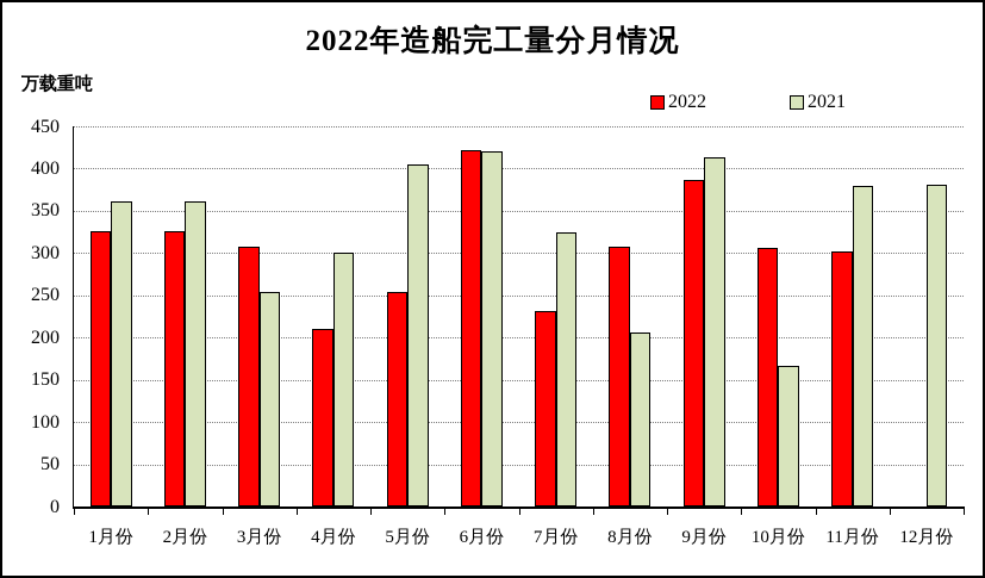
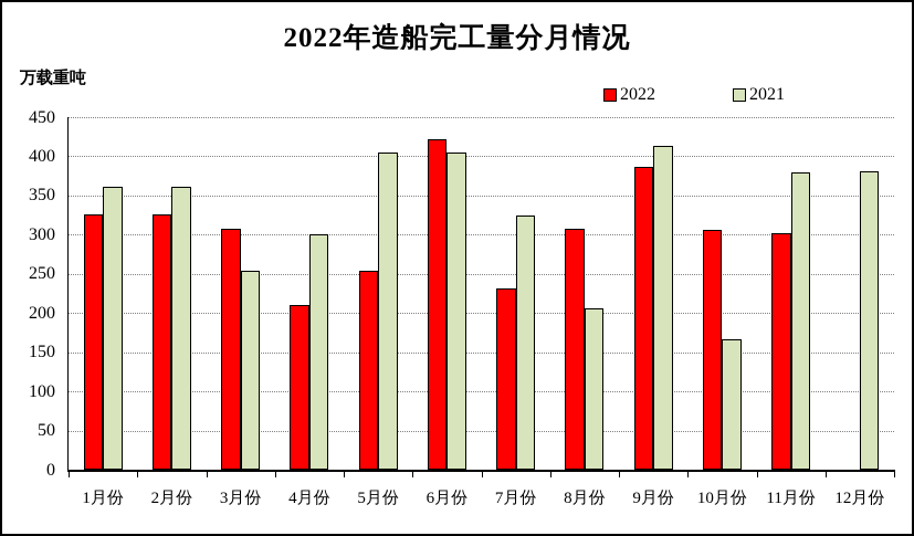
2021/6月份: 420 -> 400
